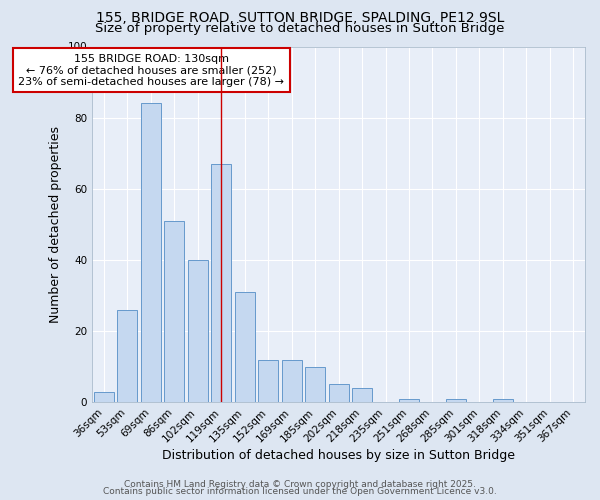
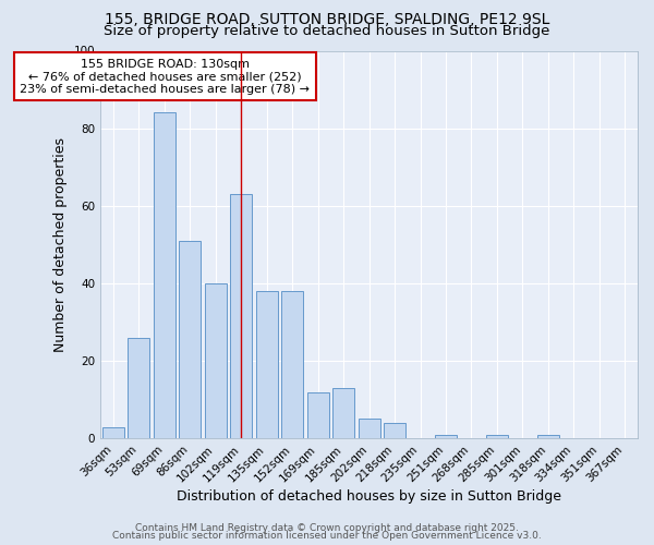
119sqm: 67 -> 63
135sqm: 31 -> 38
152sqm: 12 -> 38
185sqm: 10 -> 13
